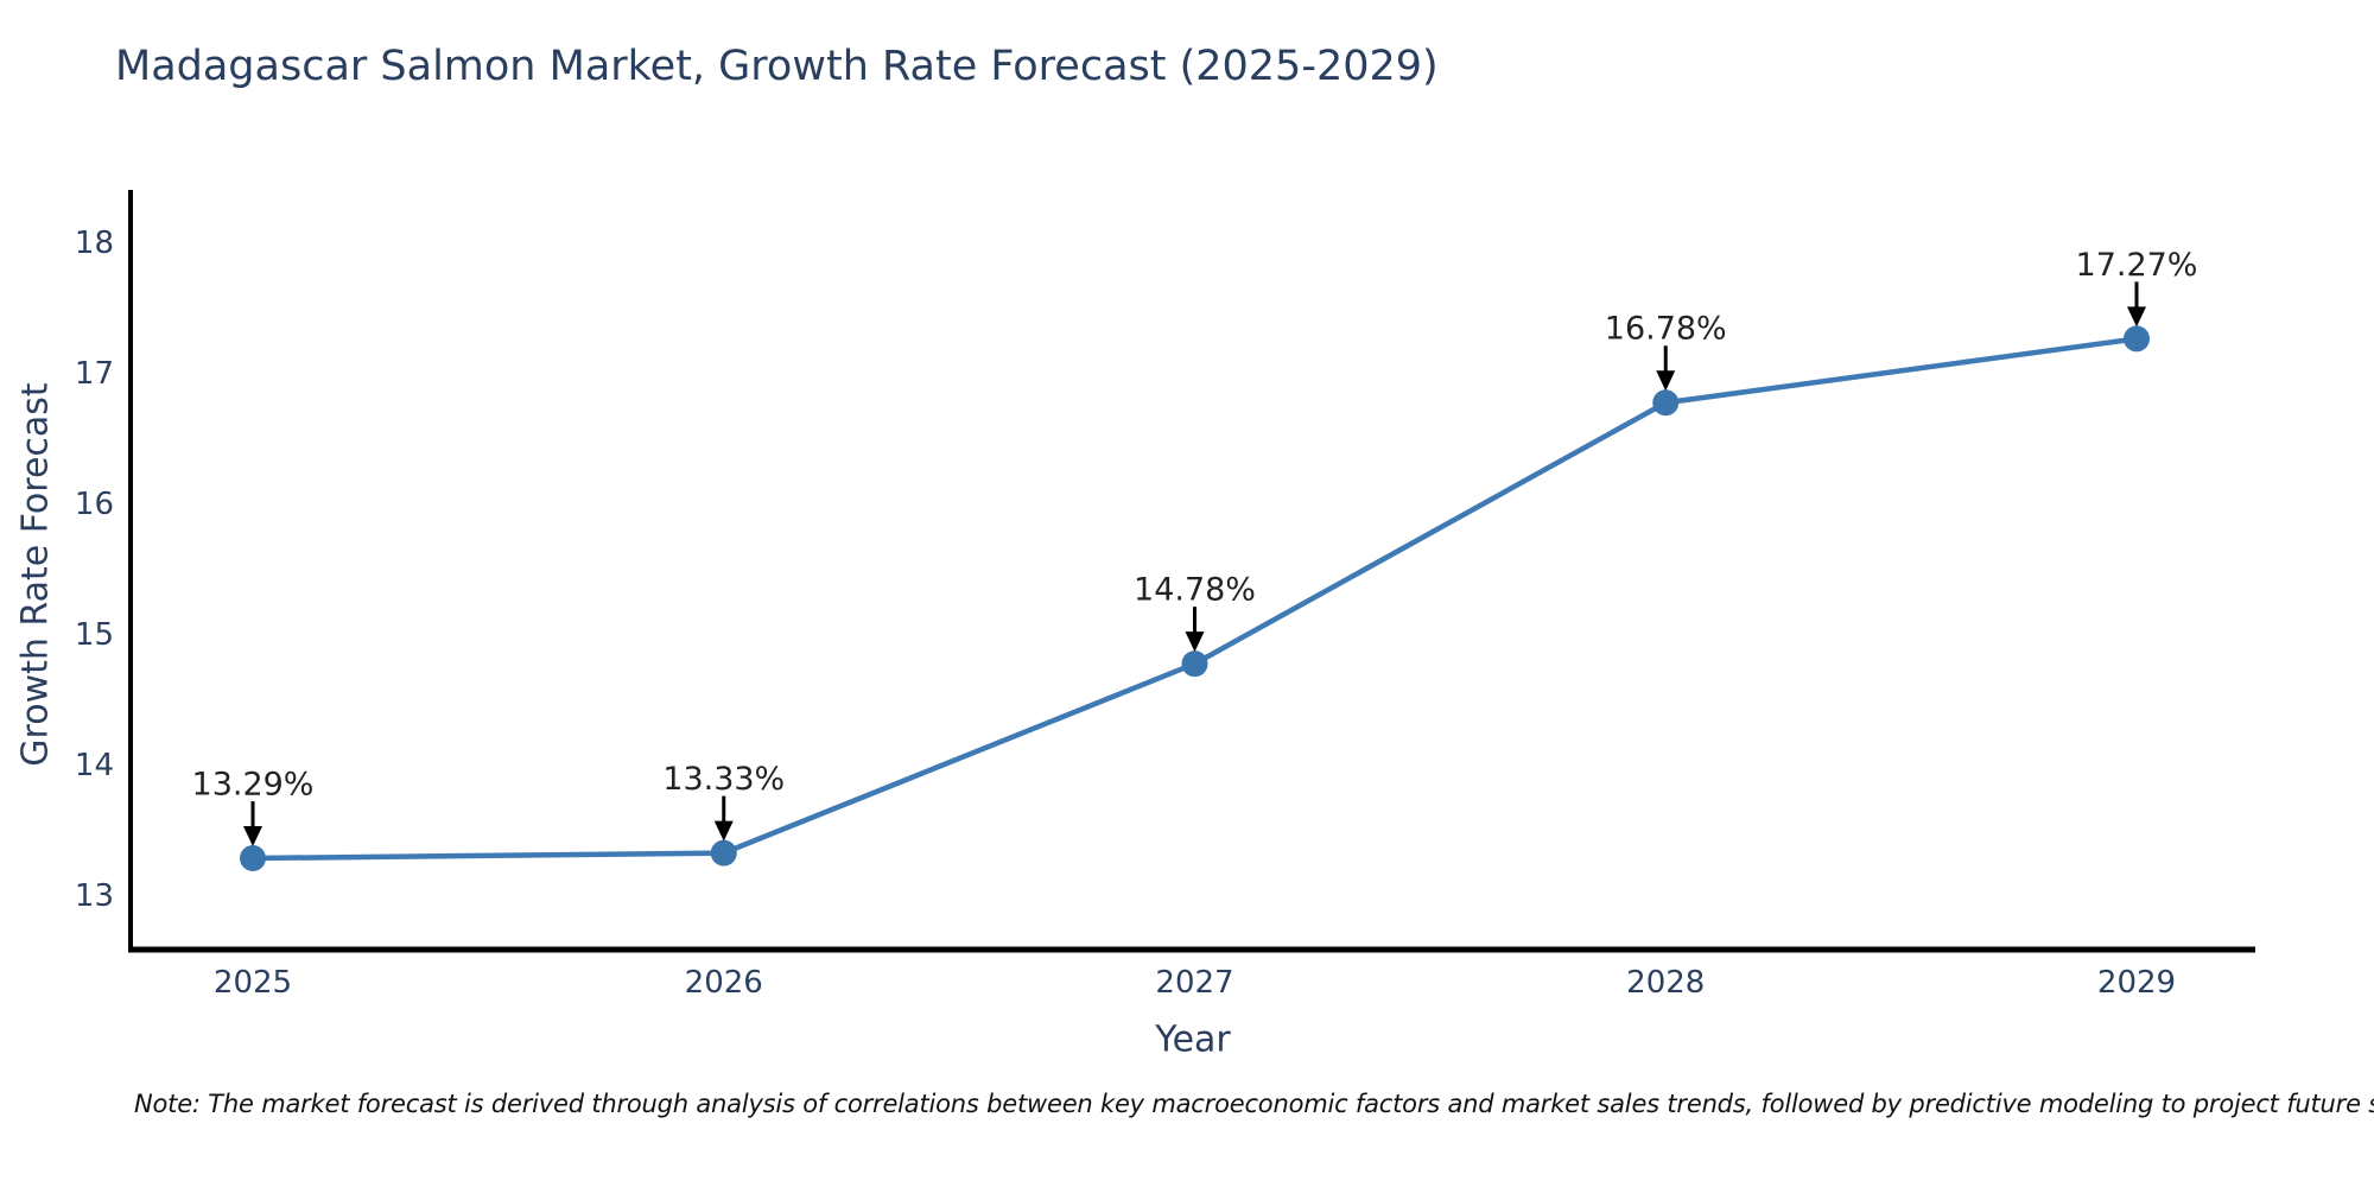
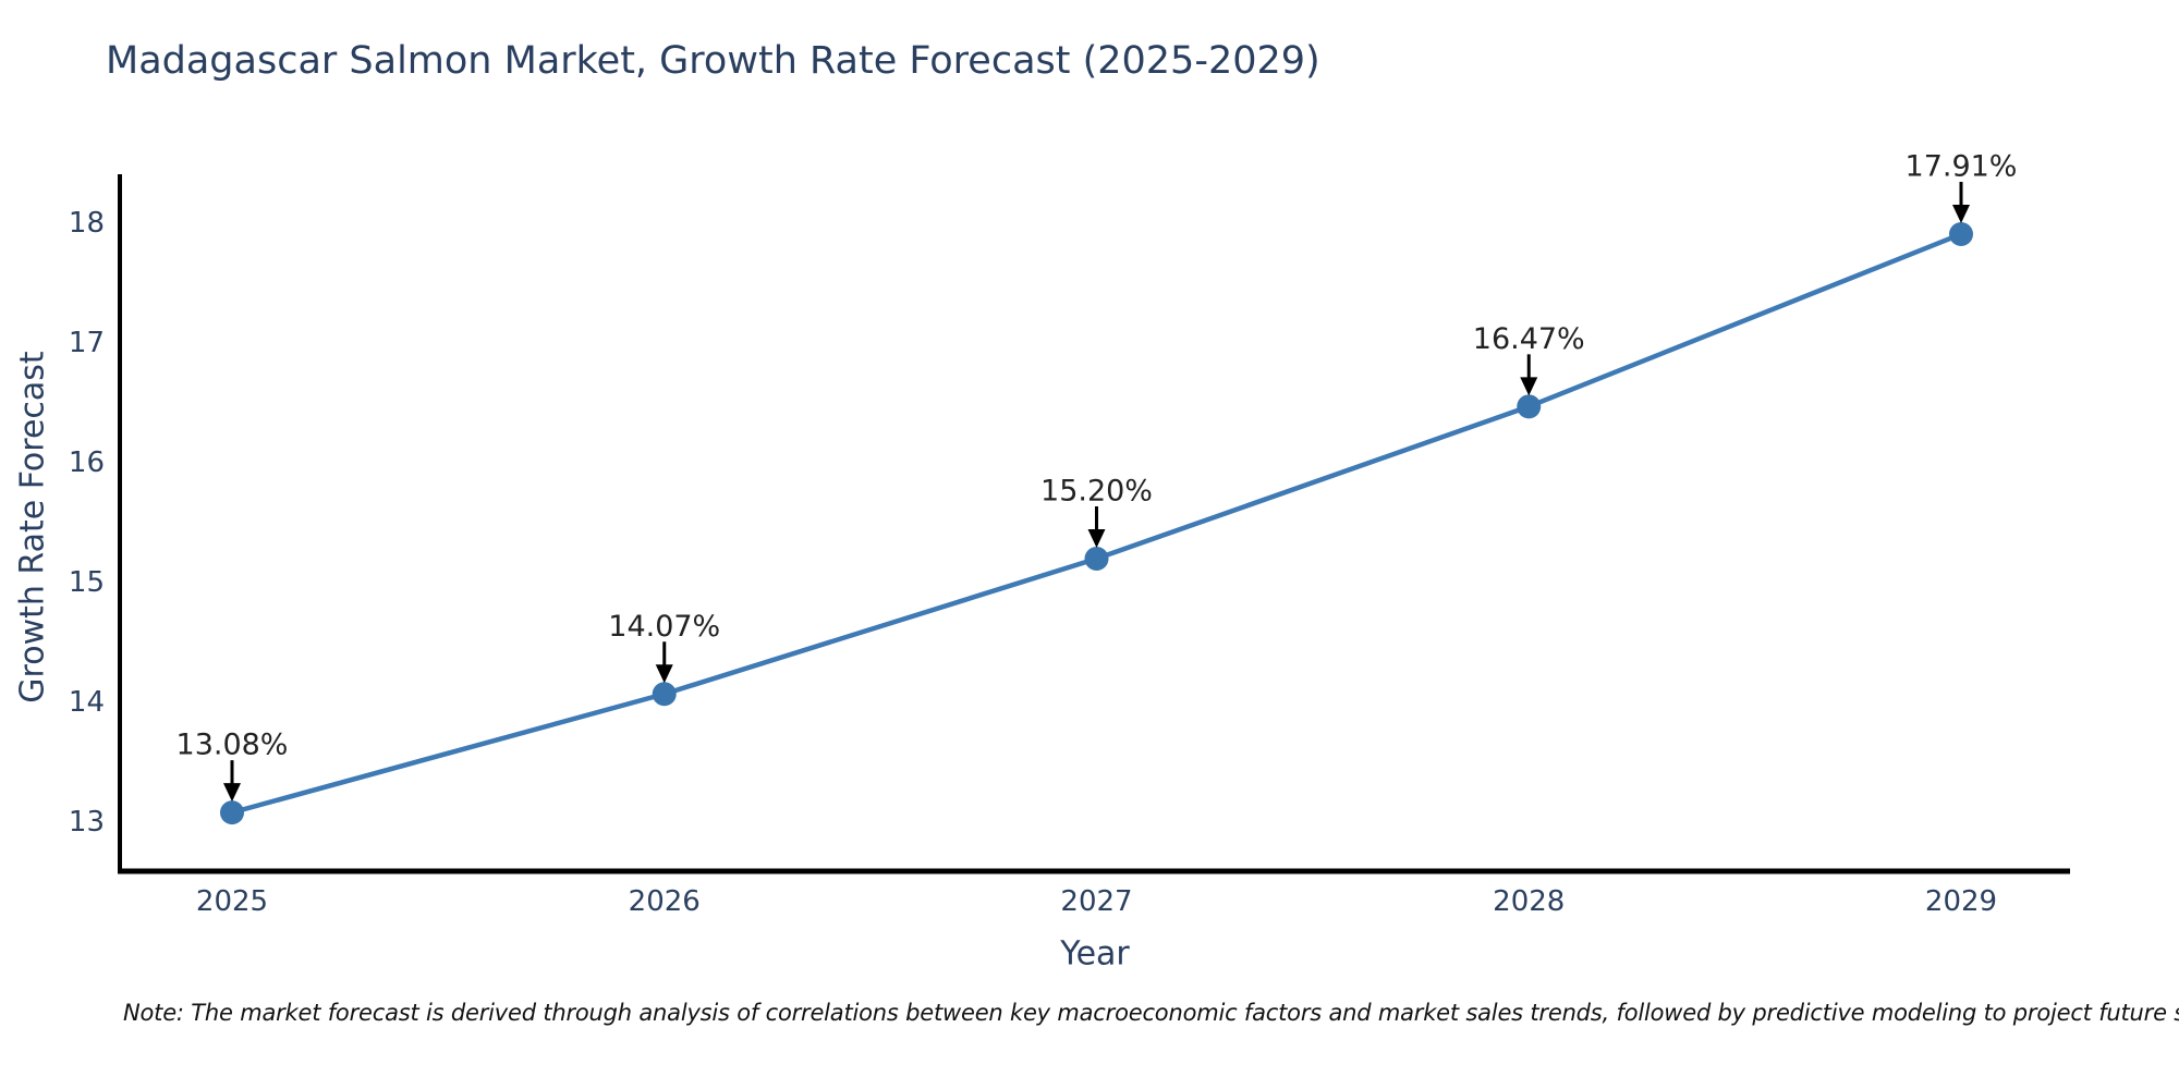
2025: 13.29% -> 13.08%
2026: 13.33% -> 14.07%
2027: 14.78% -> 15.20%
2028: 16.78% -> 16.47%
2029: 17.27% -> 17.91%
